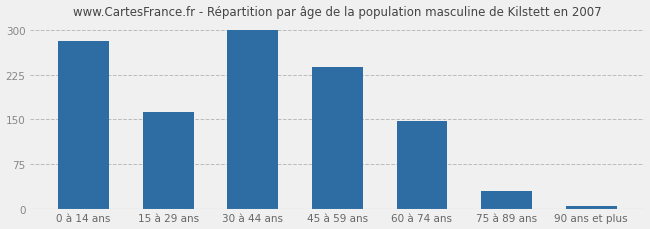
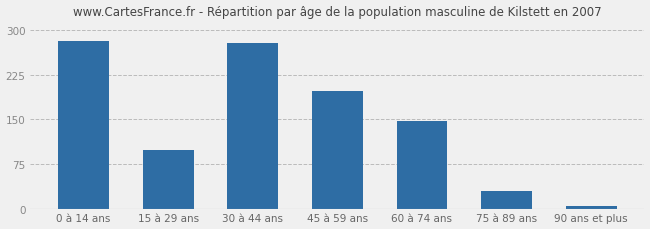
15 à 29 ans: 163 -> 98
30 à 44 ans: 300 -> 278
45 à 59 ans: 238 -> 198
